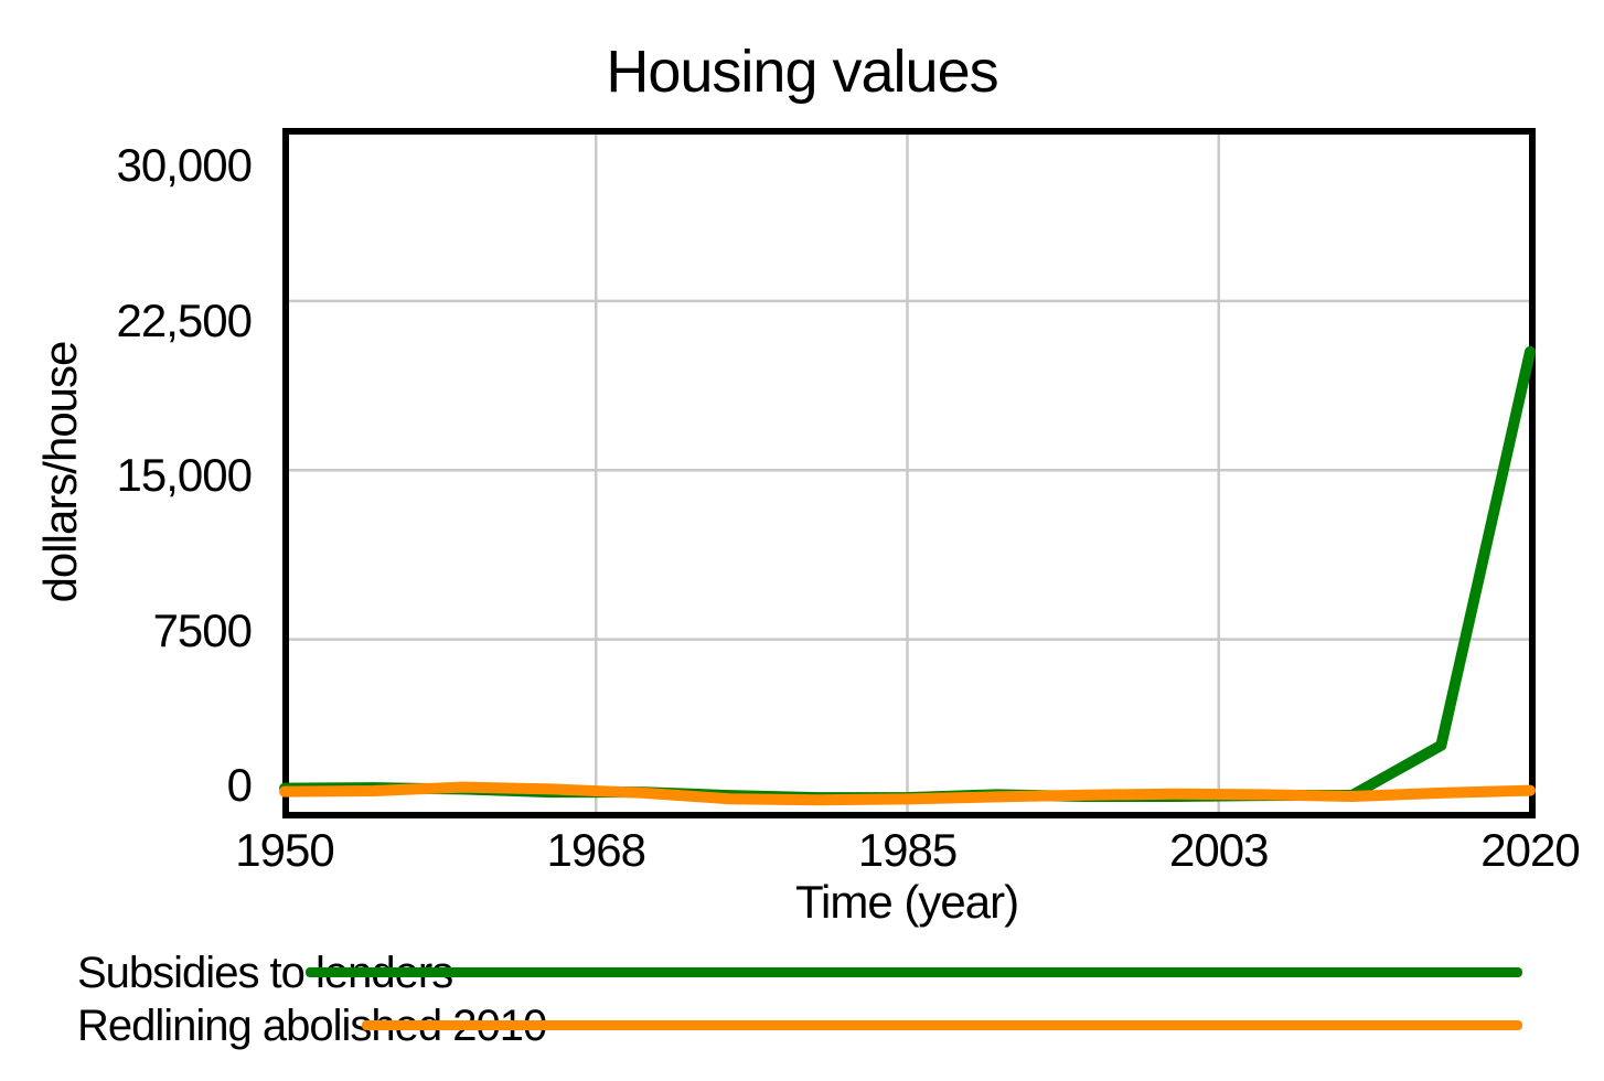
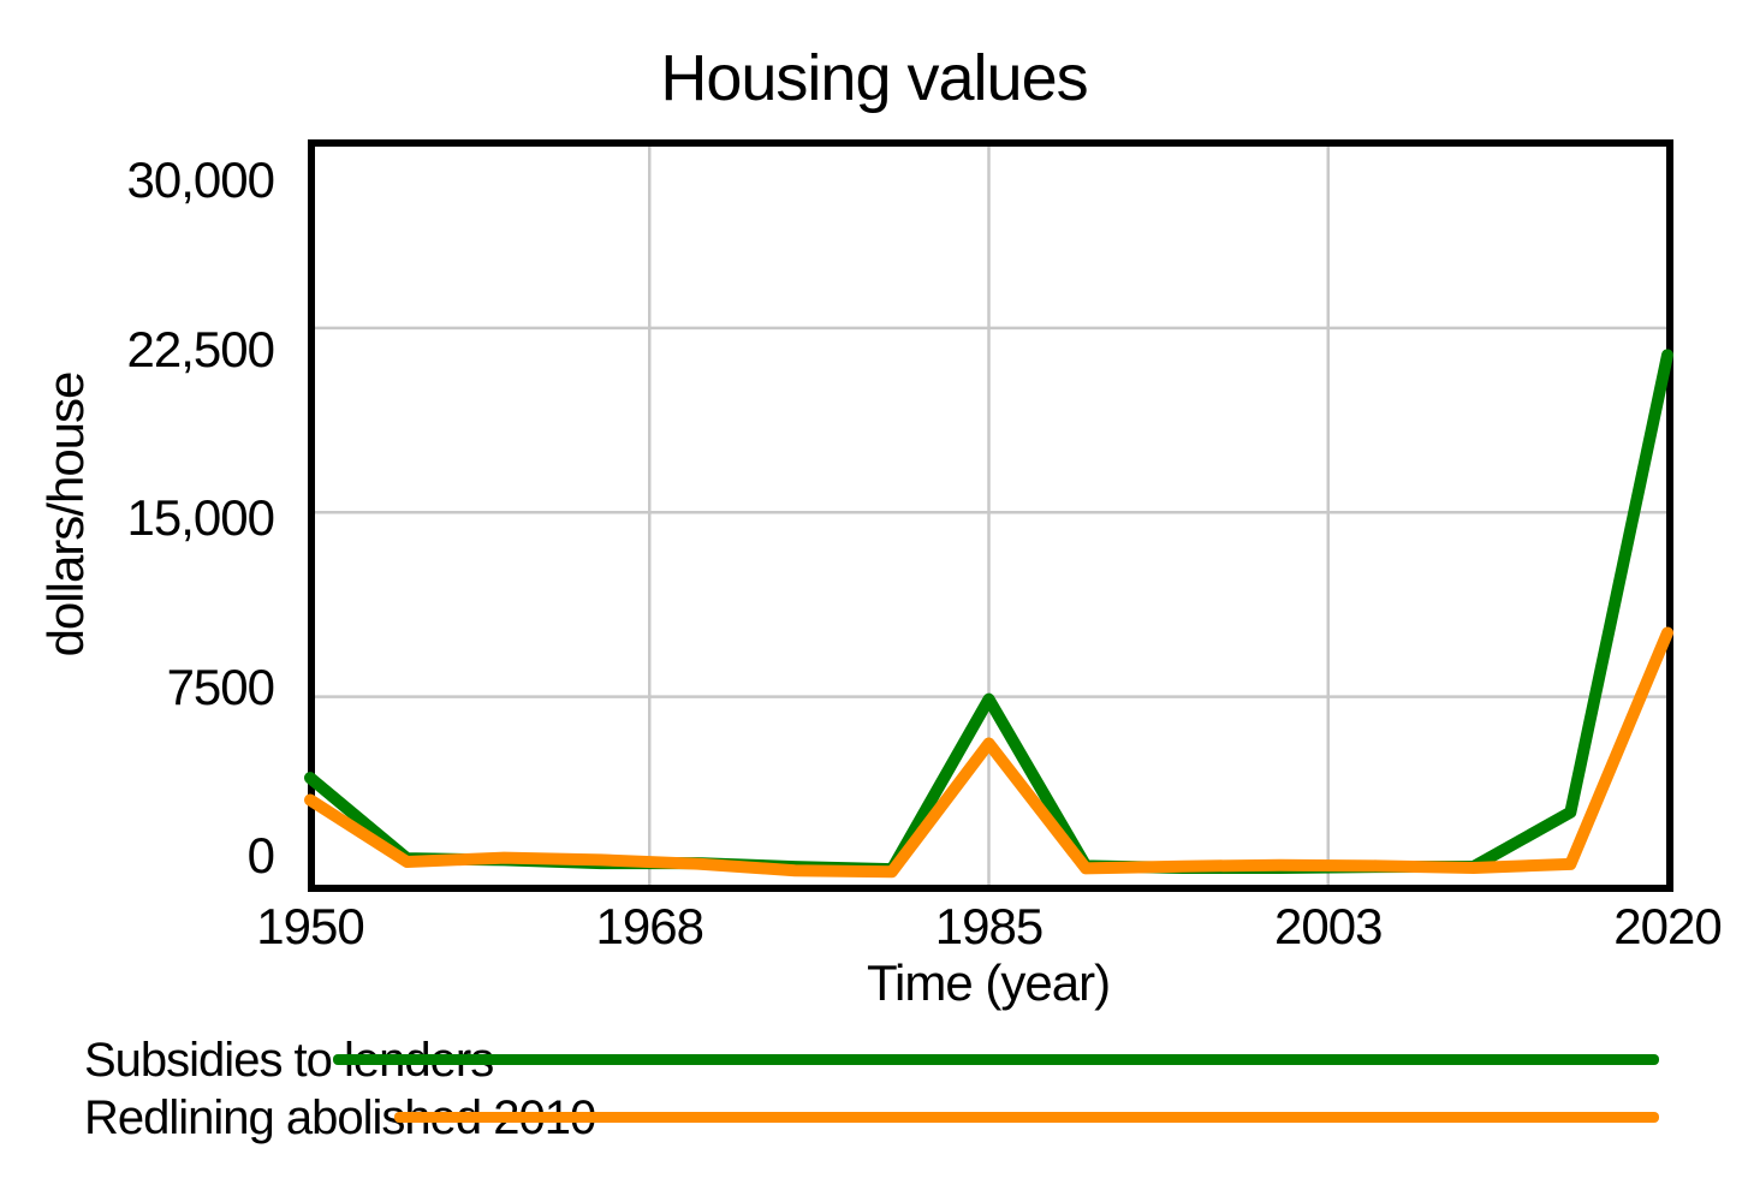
Subsidies to lenders/1950: 900 -> 4200
Redlining abolished 2010/1950: 800 -> 3300
Subsidies to lenders/1985: 500 -> 7400
Redlining abolished 2010/1985: 400 -> 5600
Subsidies to lenders/2020: 20200 -> 21400
Redlining abolished 2010/2020: 800 -> 10100
